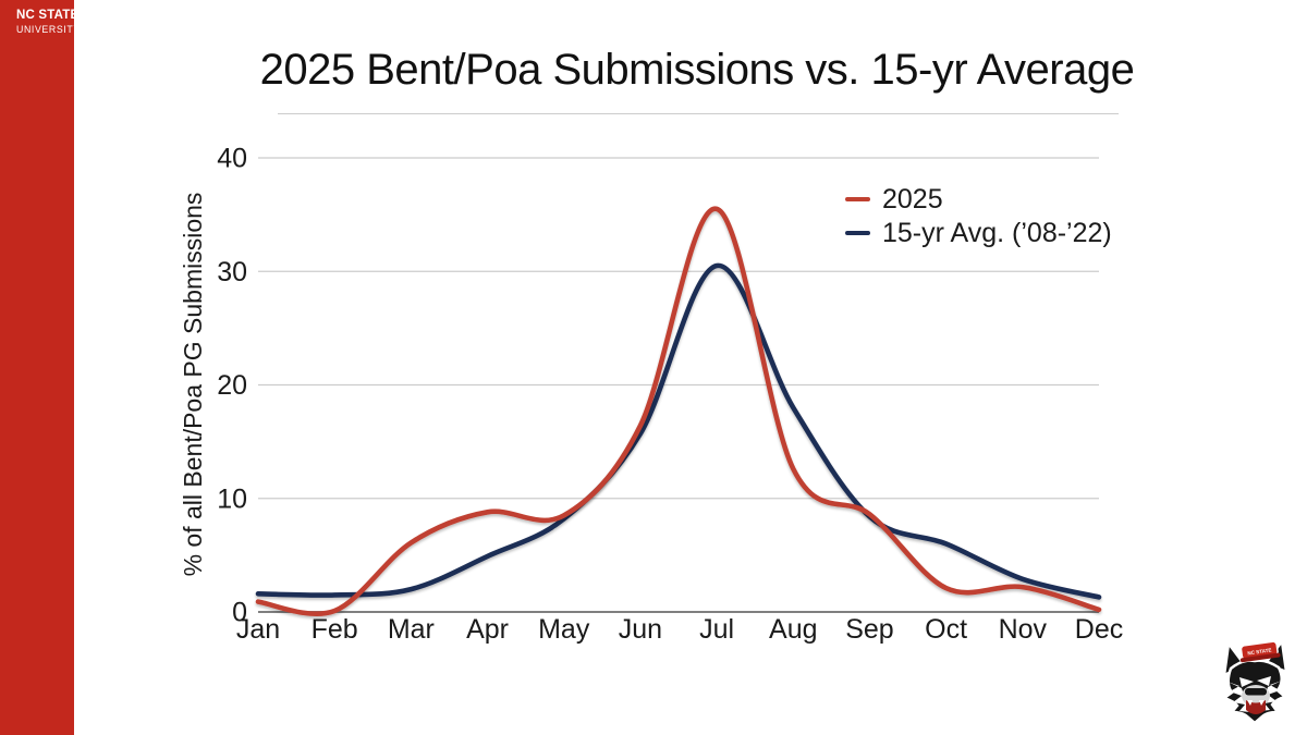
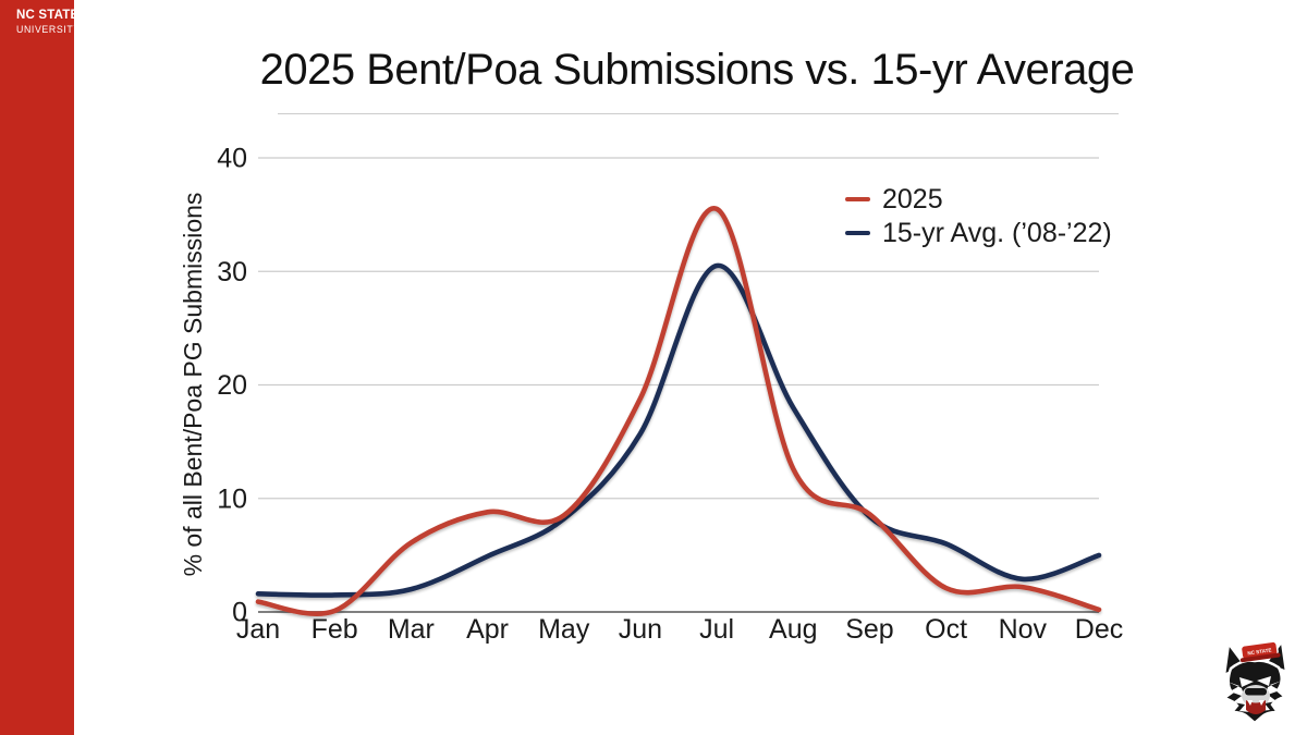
2025/Jun: 16.4 -> 18.8
15-yr Avg. (’08-’22)/Dec: 1.3 -> 5.0
